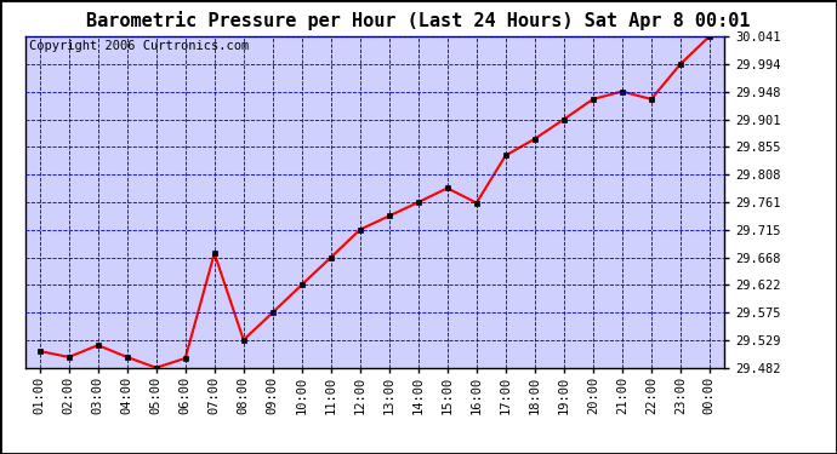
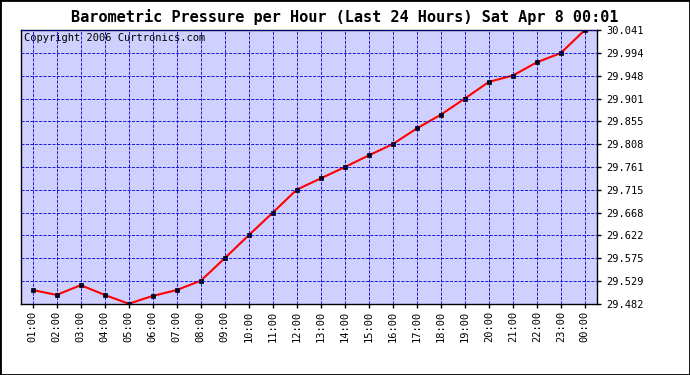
07:00: 29.675 -> 29.510
16:00: 29.760 -> 29.808
22:00: 29.935 -> 29.975
